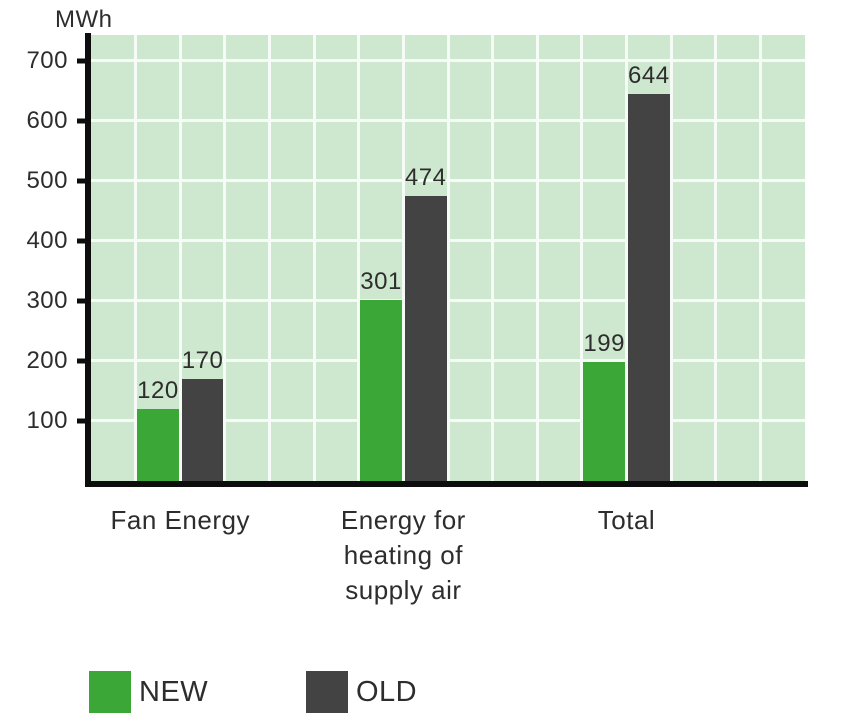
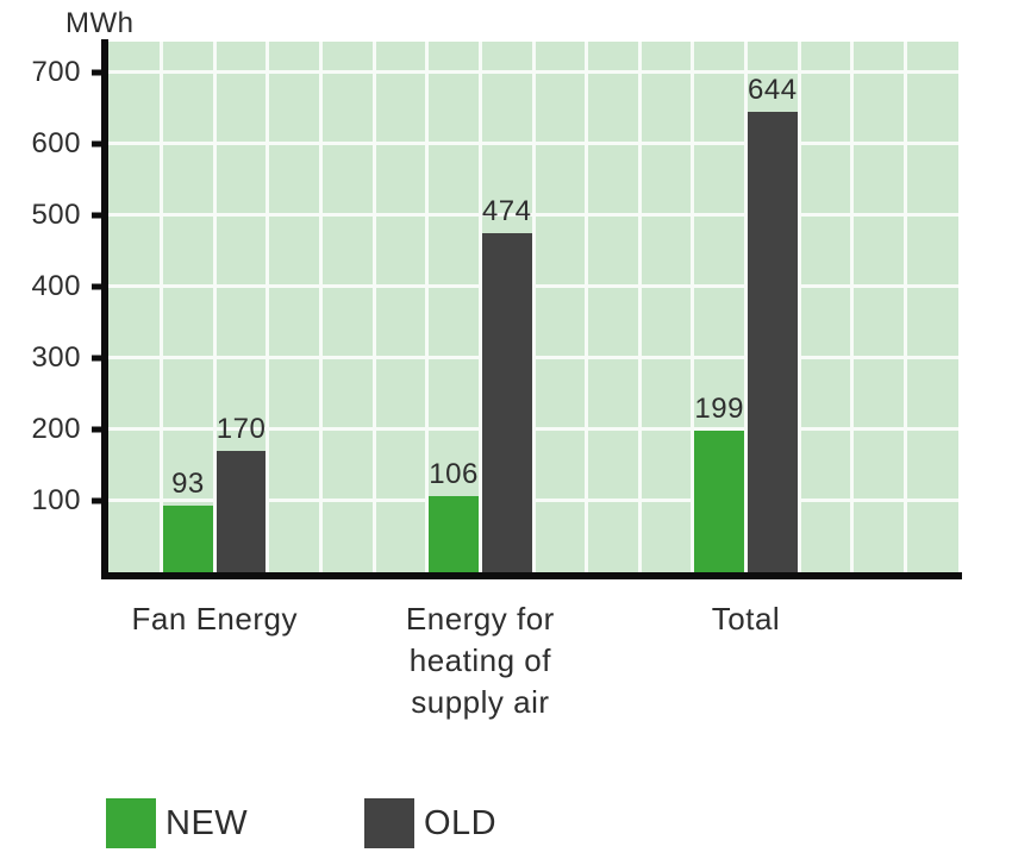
NEW/Fan Energy: 120 -> 93
NEW/Energy for heating of supply air: 301 -> 106
